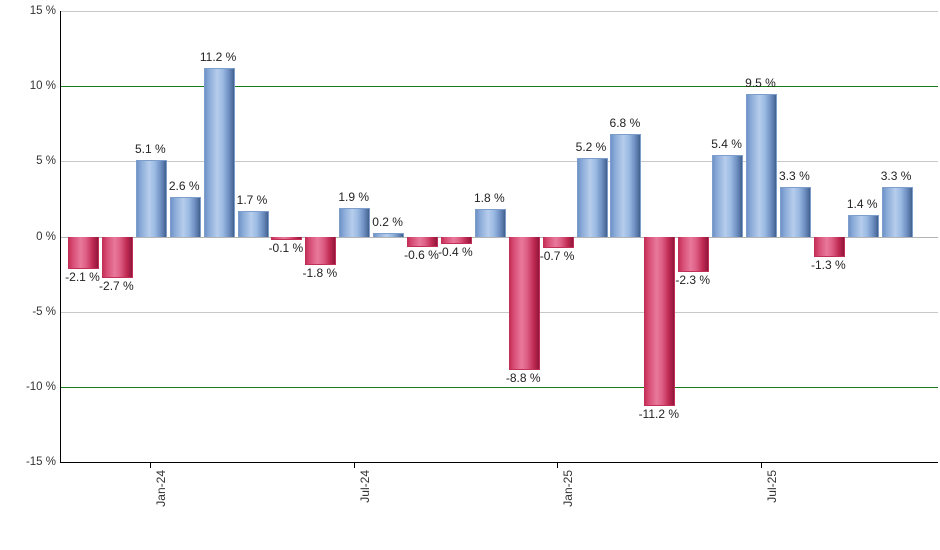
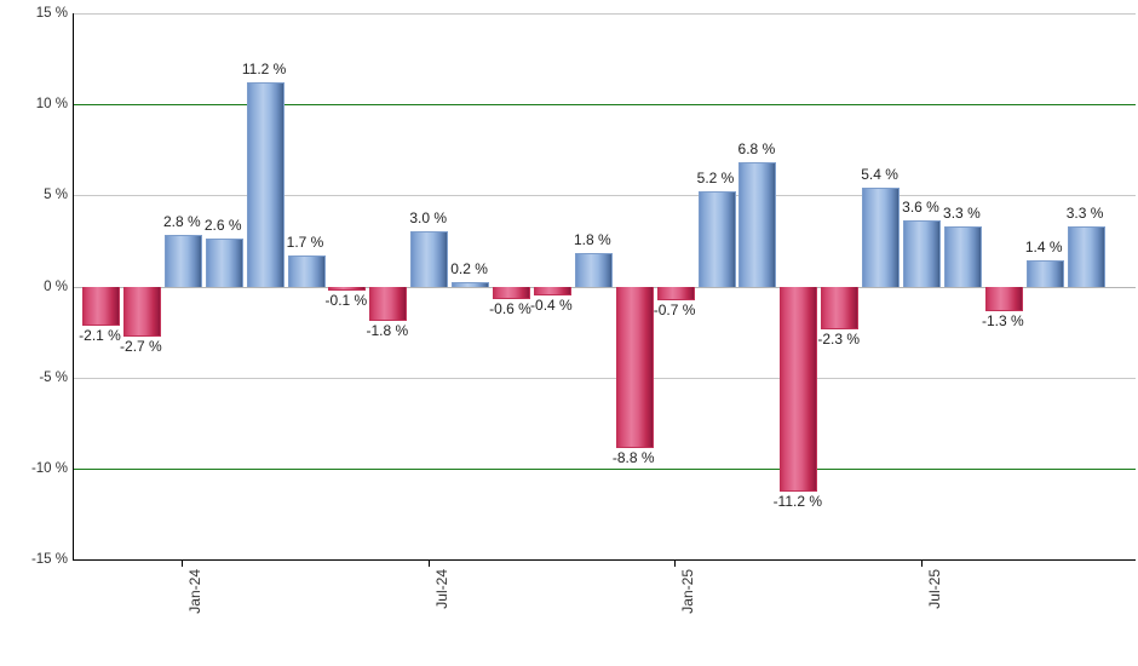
Jan-24: 5.1 -> 2.8
Jul-24: 1.9 -> 3.0
Jul-25: 9.5 -> 3.6
